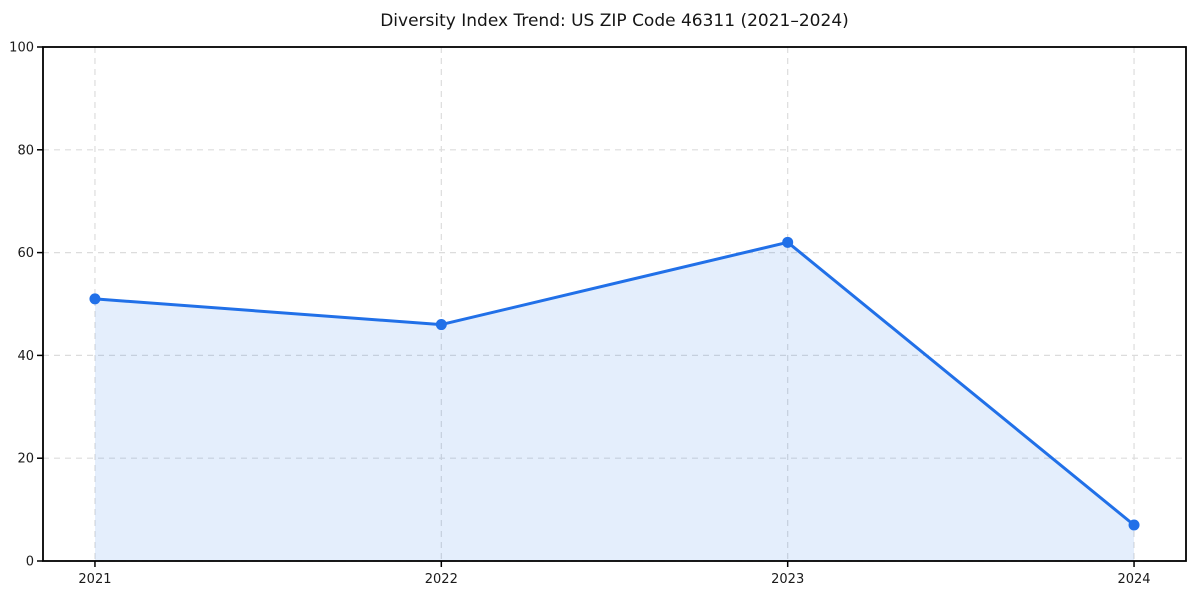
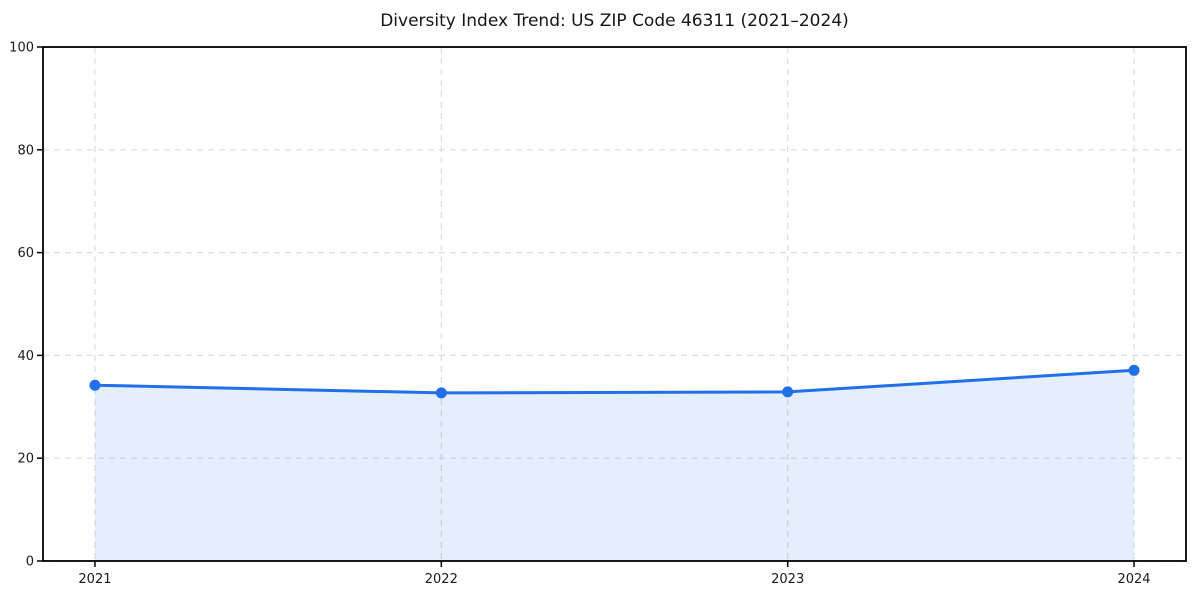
2021: 51 -> 34
2022: 46 -> 33
2023: 62 -> 33
2024: 7 -> 37
